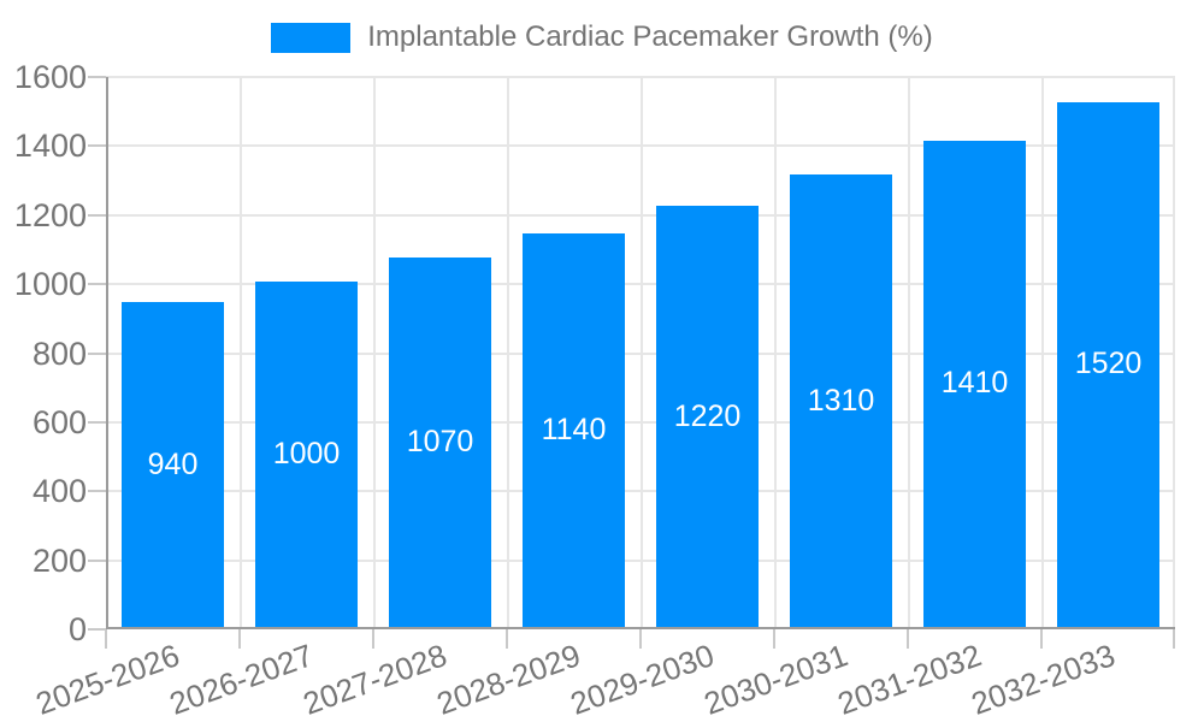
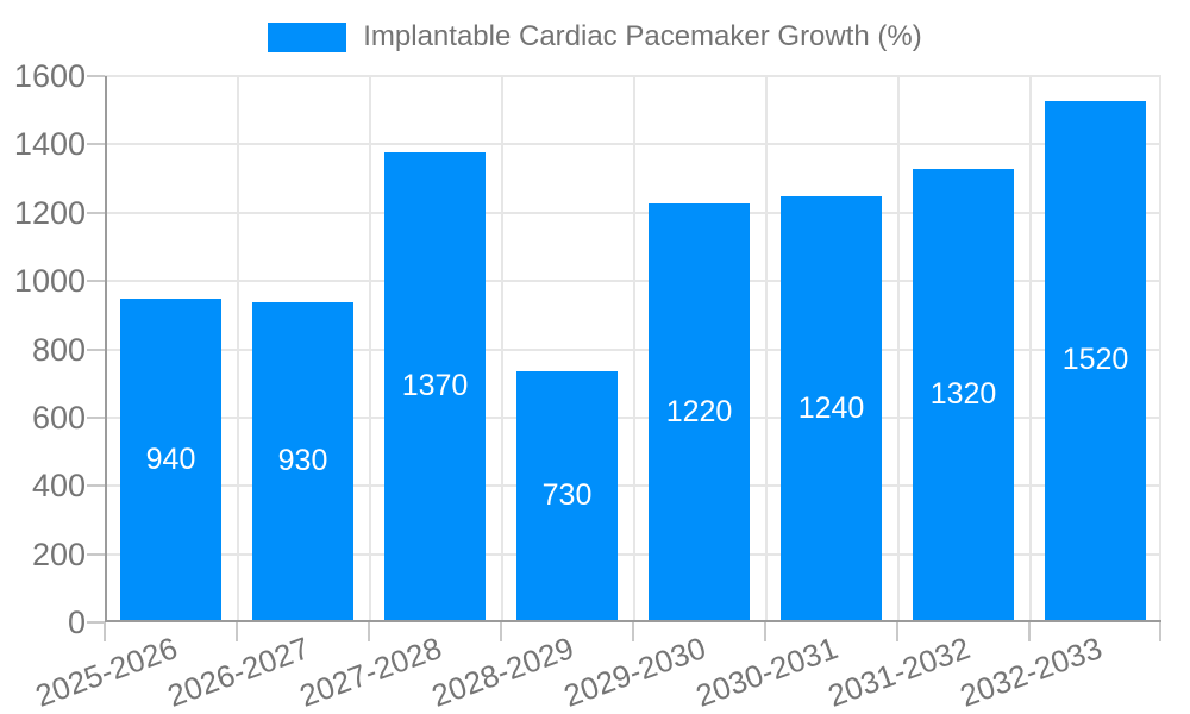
2026-2027: 1000 -> 930
2027-2028: 1070 -> 1370
2028-2029: 1140 -> 730
2030-2031: 1310 -> 1240
2031-2032: 1410 -> 1320
